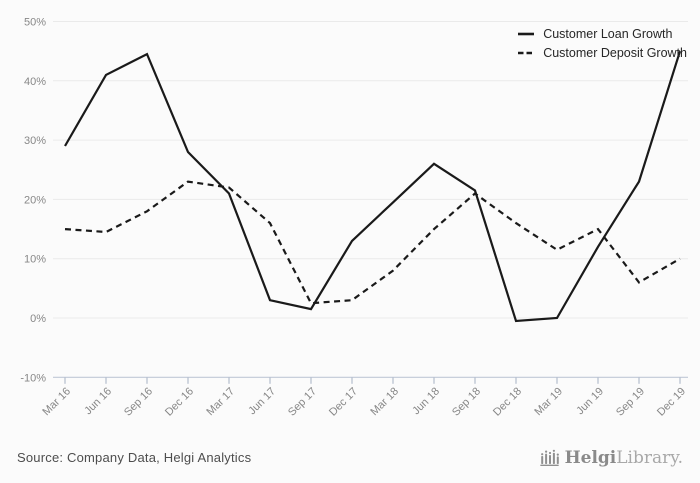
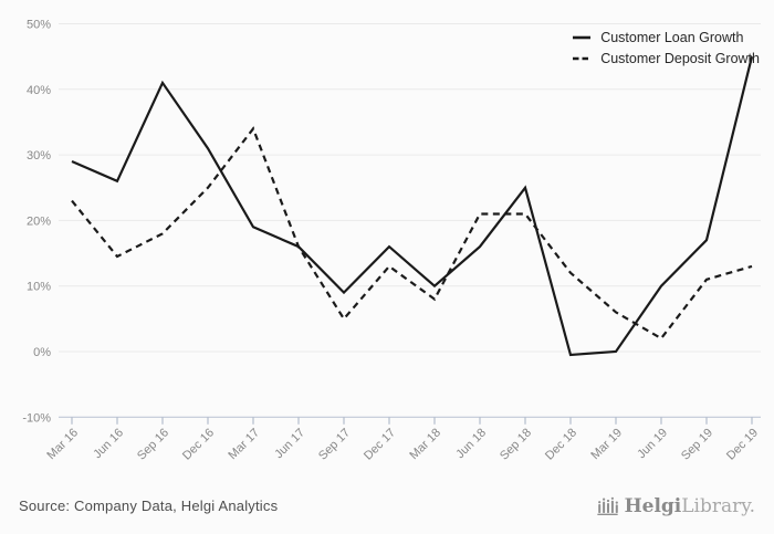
Customer Deposit Growth/Mar 16: 15% -> 23%
Customer Loan Growth/Jun 16: 41% -> 26%
Customer Loan Growth/Sep 16: 44% -> 41%
Customer Loan Growth/Dec 16: 28% -> 31%
Customer Deposit Growth/Dec 16: 23% -> 25%
Customer Loan Growth/Mar 17: 21% -> 19%
Customer Deposit Growth/Mar 17: 22% -> 34%
Customer Loan Growth/Jun 17: 3% -> 16%
Customer Loan Growth/Sep 17: 2% -> 9%
Customer Deposit Growth/Sep 17: 2% -> 5%
Customer Loan Growth/Dec 17: 13% -> 16%
Customer Deposit Growth/Dec 17: 3% -> 13%
Customer Loan Growth/Mar 18: 20% -> 10%
Customer Loan Growth/Jun 18: 26% -> 16%
Customer Deposit Growth/Jun 18: 15% -> 21%
Customer Loan Growth/Sep 18: 22% -> 25%
Customer Deposit Growth/Dec 18: 16% -> 12%
Customer Deposit Growth/Mar 19: 12% -> 6%
Customer Loan Growth/Jun 19: 12% -> 10%
Customer Deposit Growth/Jun 19: 15% -> 2%
Customer Loan Growth/Sep 19: 23% -> 17%
Customer Deposit Growth/Sep 19: 6% -> 11%
Customer Deposit Growth/Dec 19: 10% -> 13%
